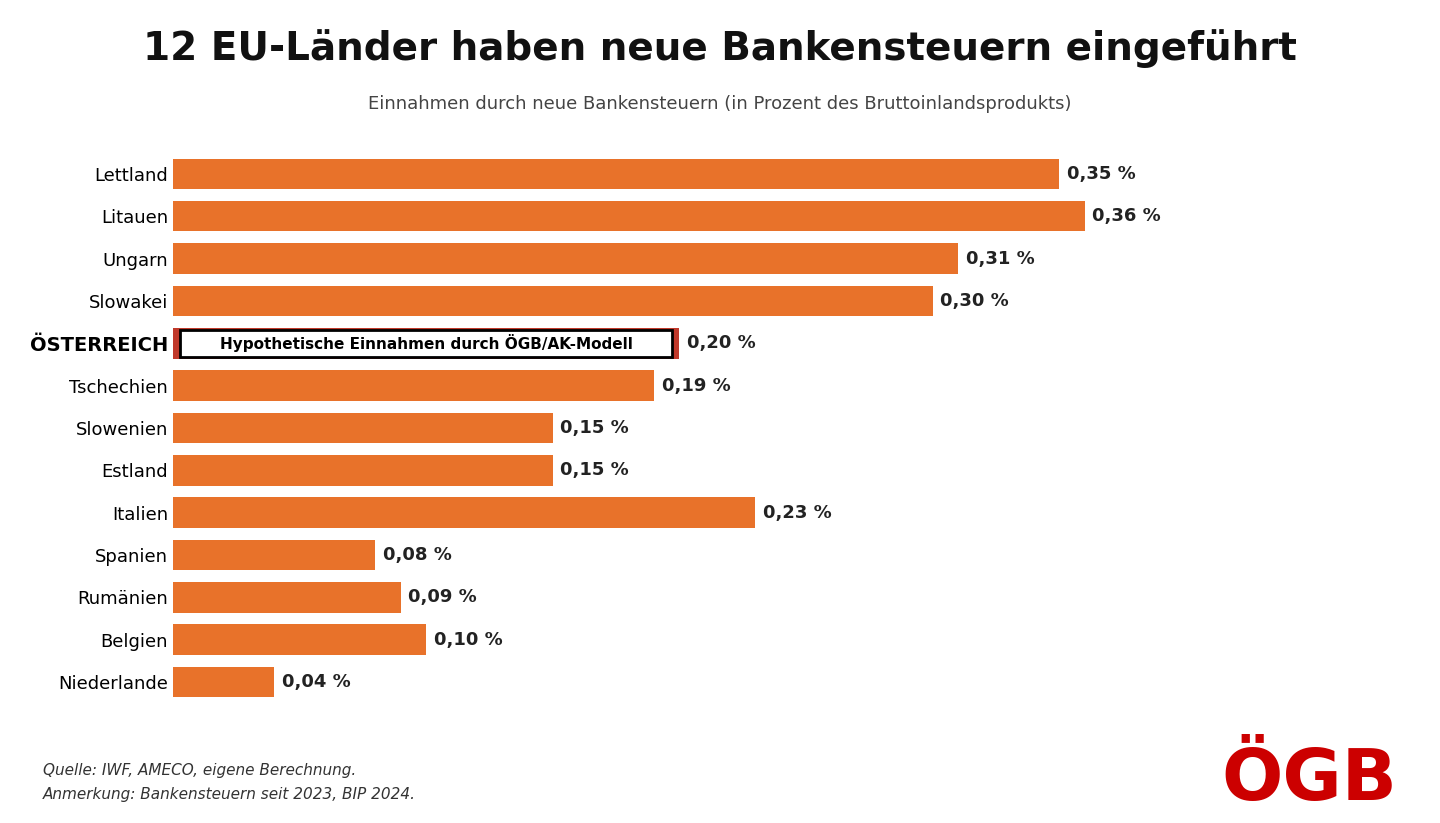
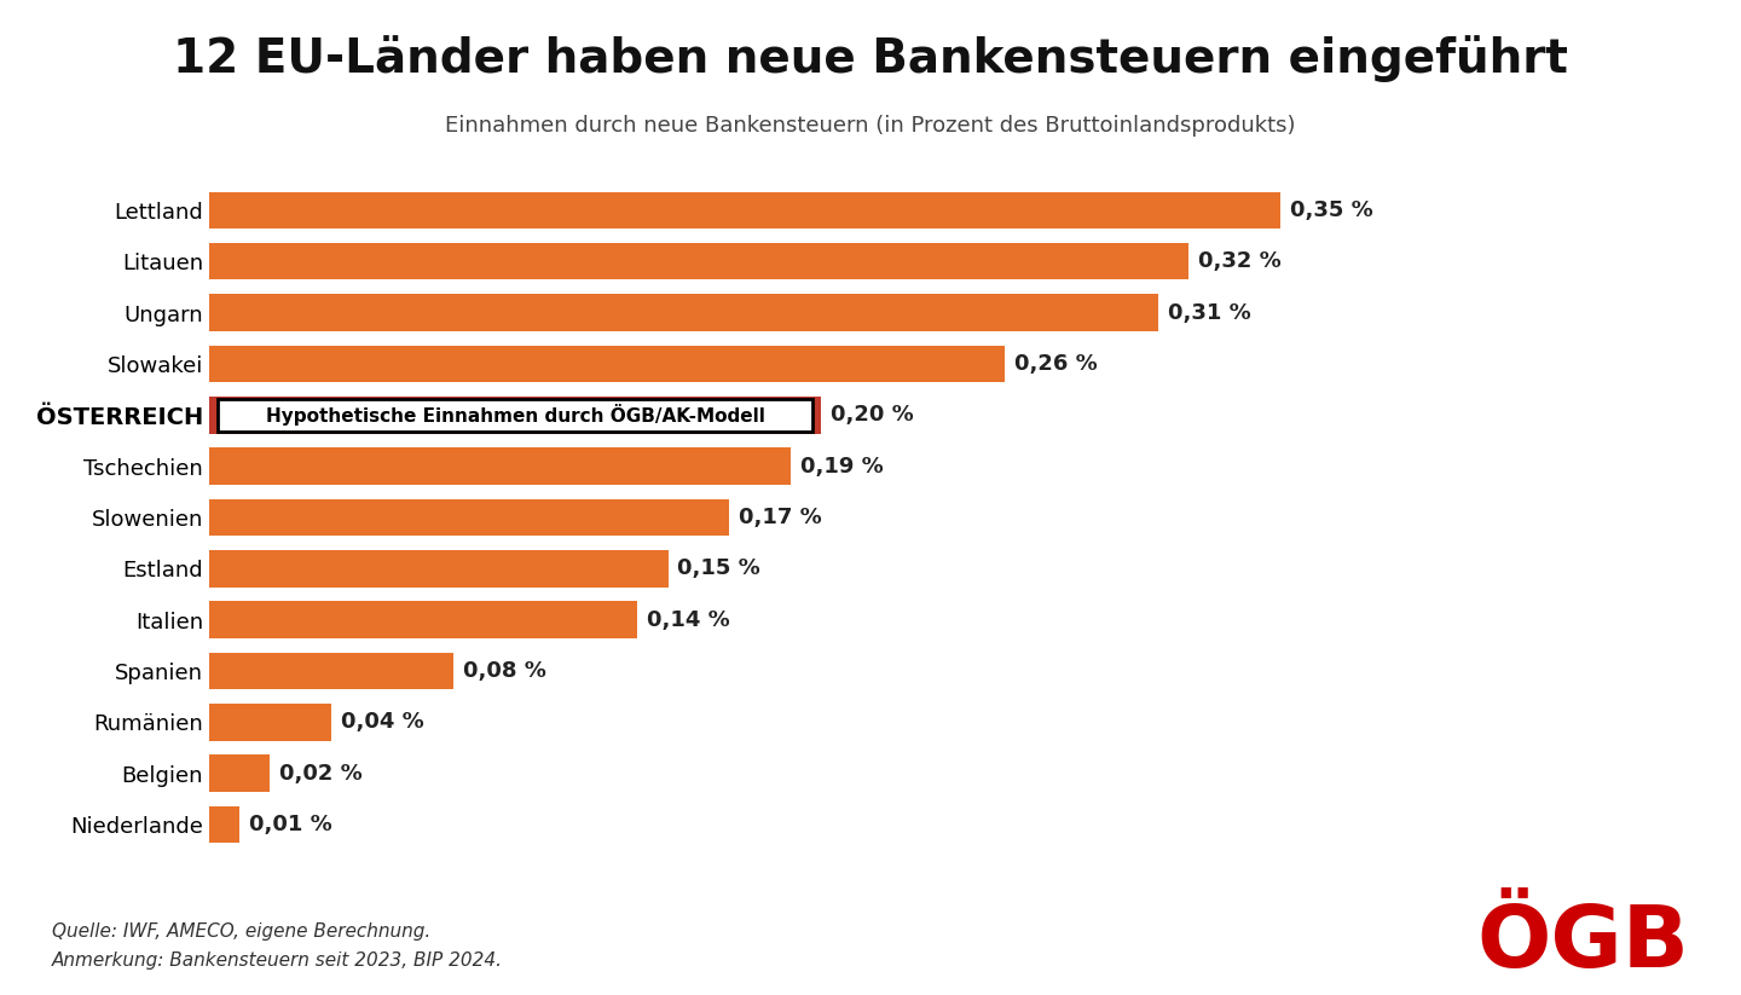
Litauen: 0,36 -> 0,32
Slowakei: 0,30 -> 0,26
Slowenien: 0,15 -> 0,17
Italien: 0,23 -> 0,14
Rumänien: 0,09 -> 0,04
Belgien: 0,10 -> 0,02
Niederlande: 0,04 -> 0,01
